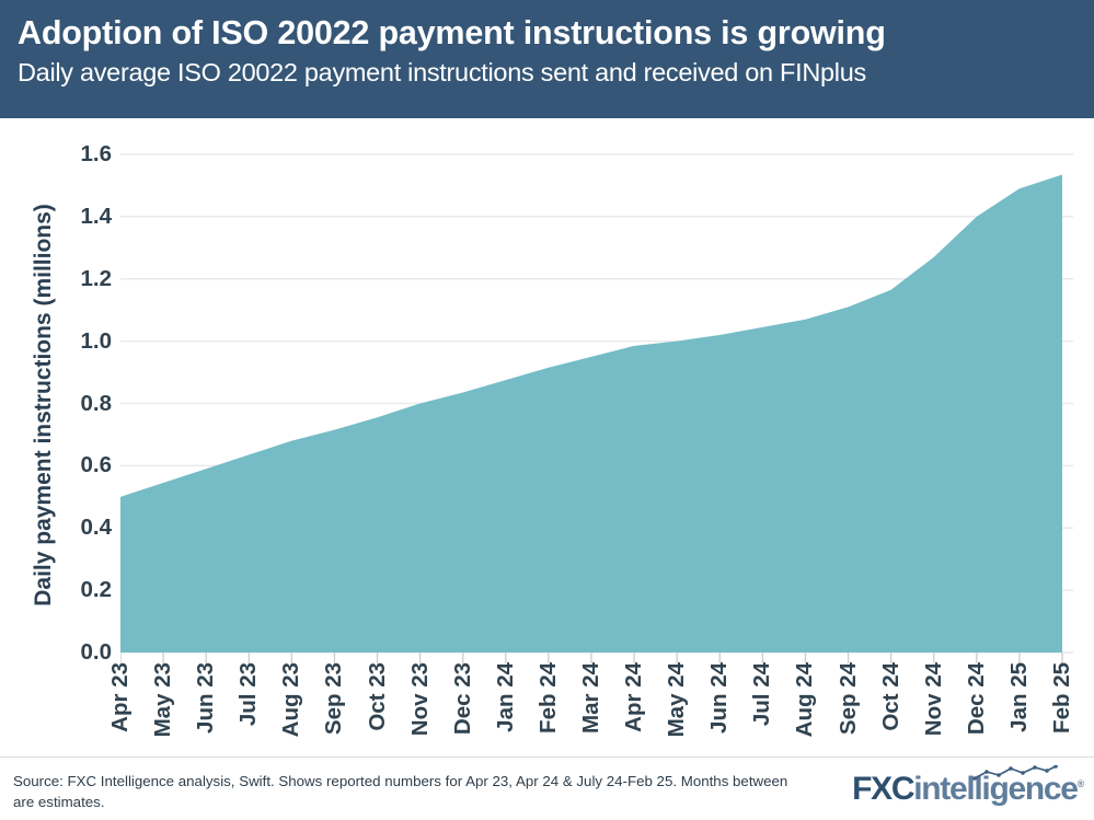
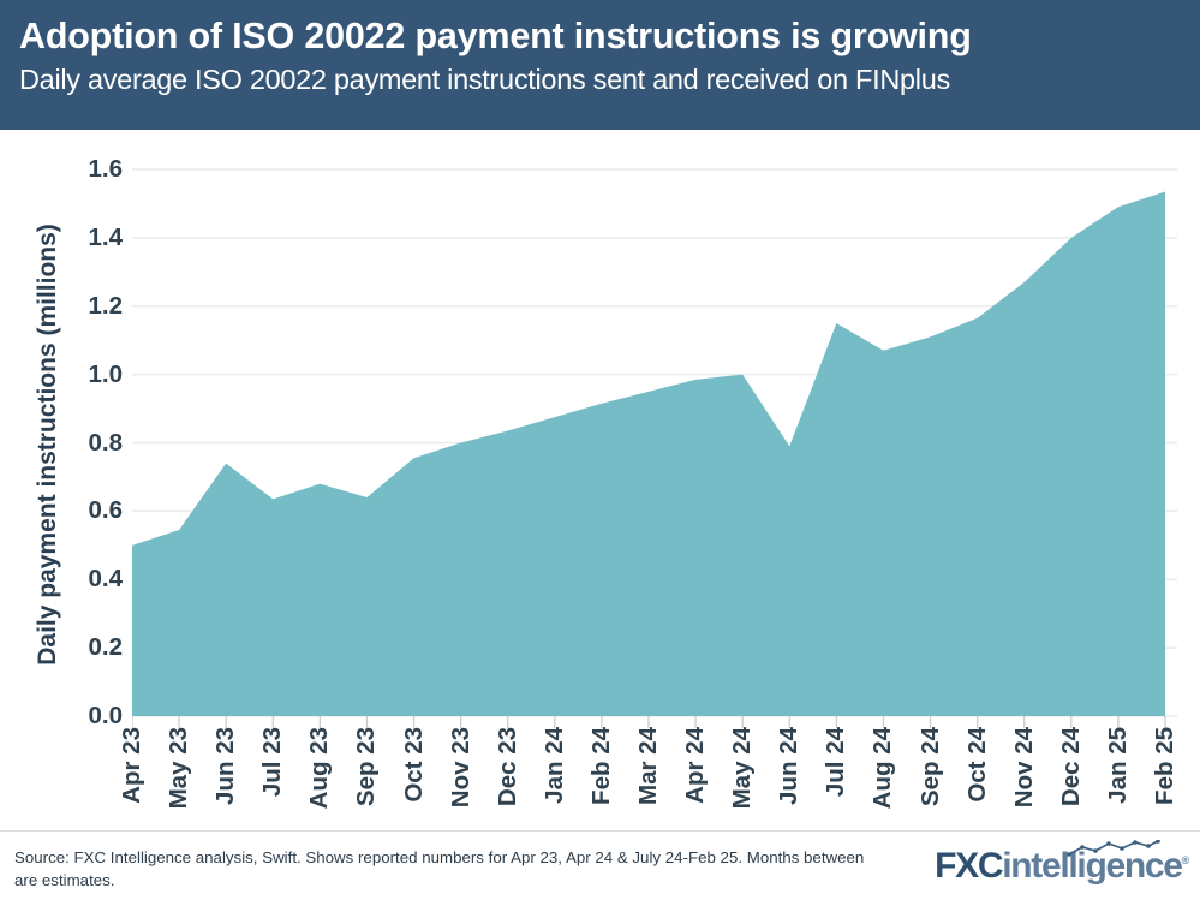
Jun 23: 0.59 -> 0.74
Sep 23: 0.71 -> 0.64
Jun 24: 1.02 -> 0.79
Jul 24: 1.04 -> 1.15
